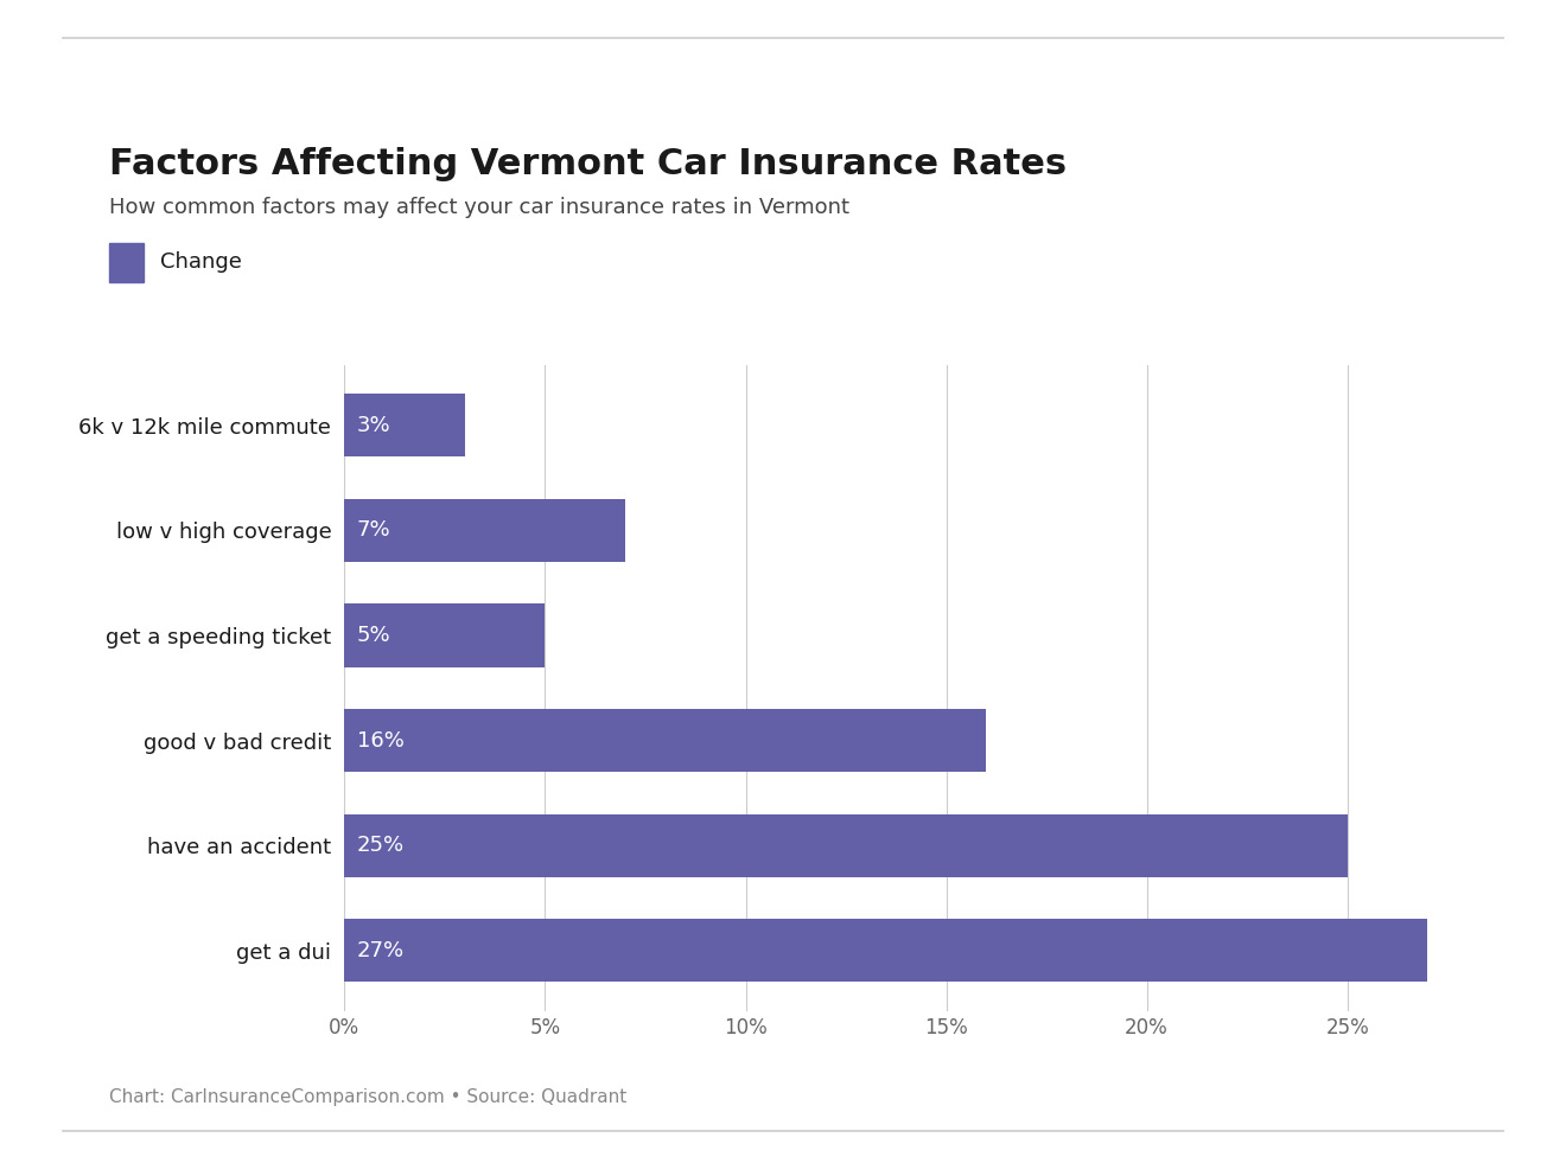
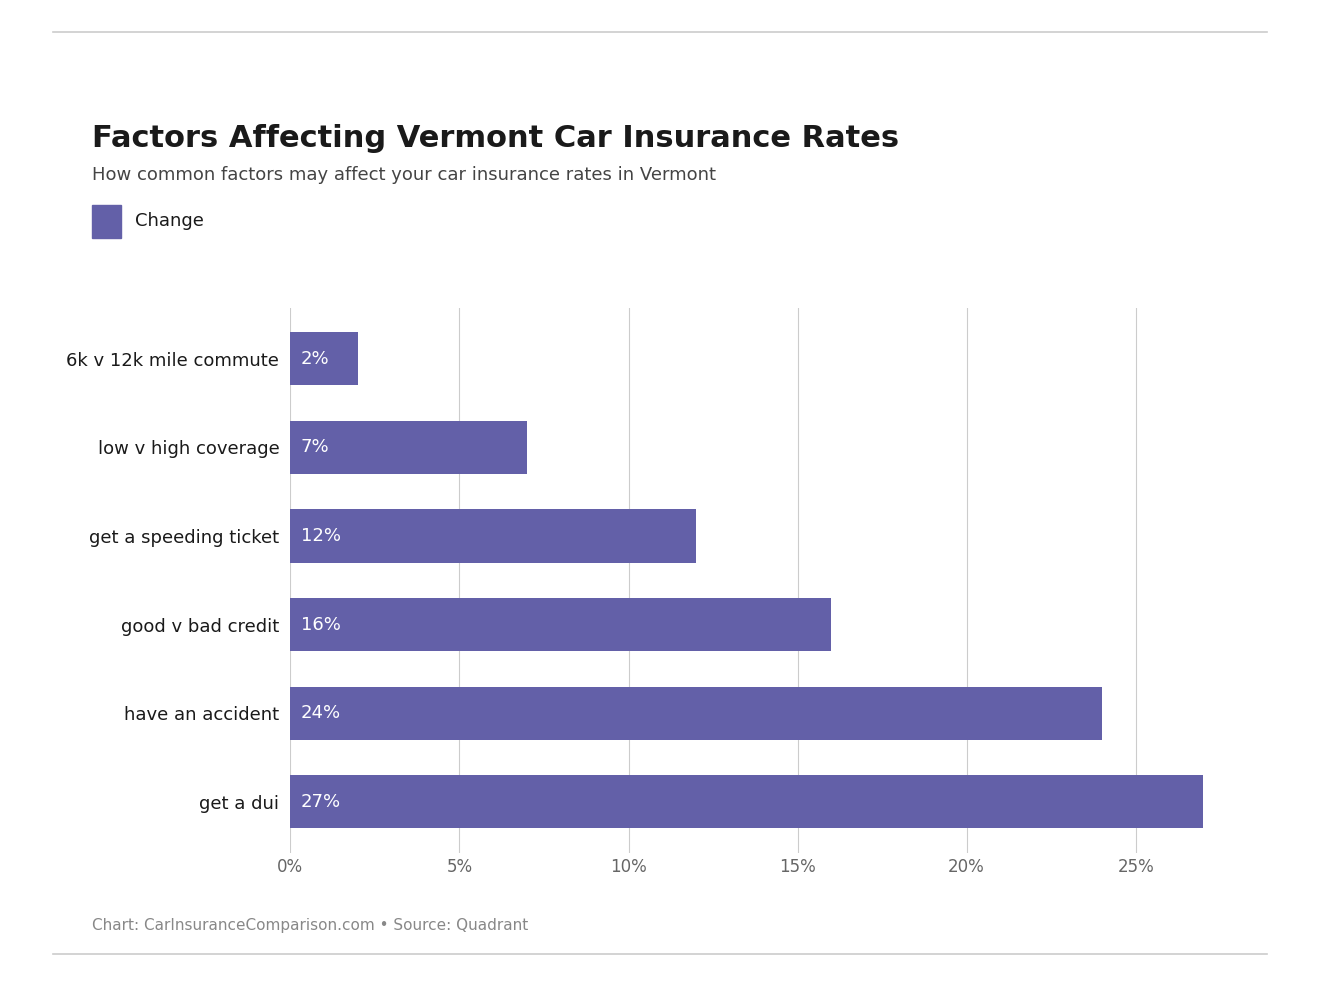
6k v 12k mile commute: 3% -> 2%
get a speeding ticket: 5% -> 12%
have an accident: 25% -> 24%
